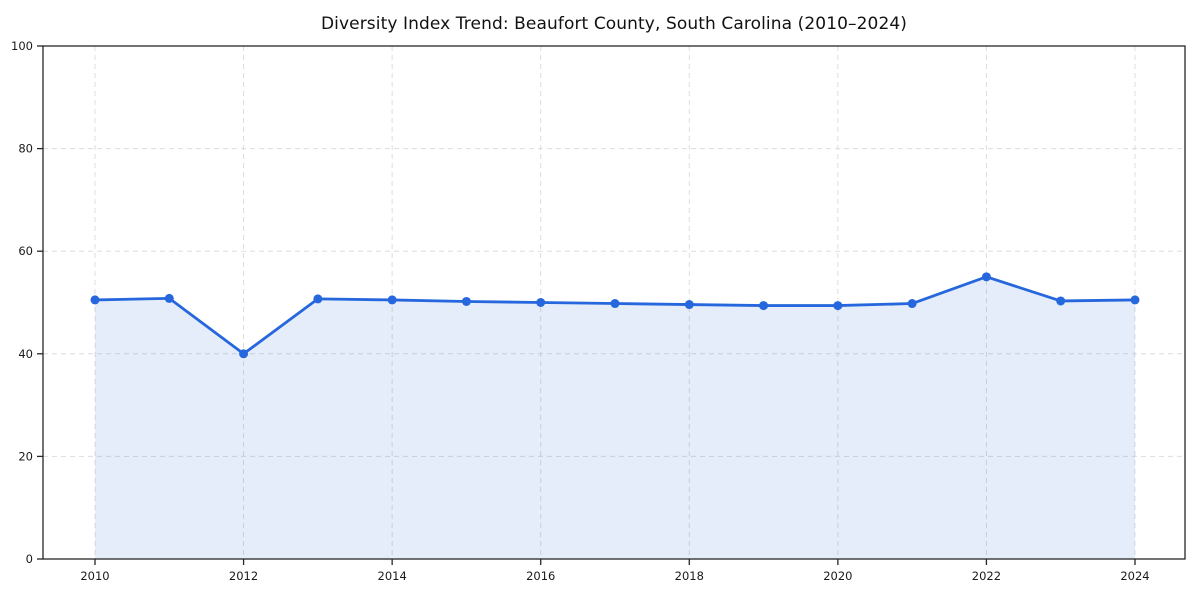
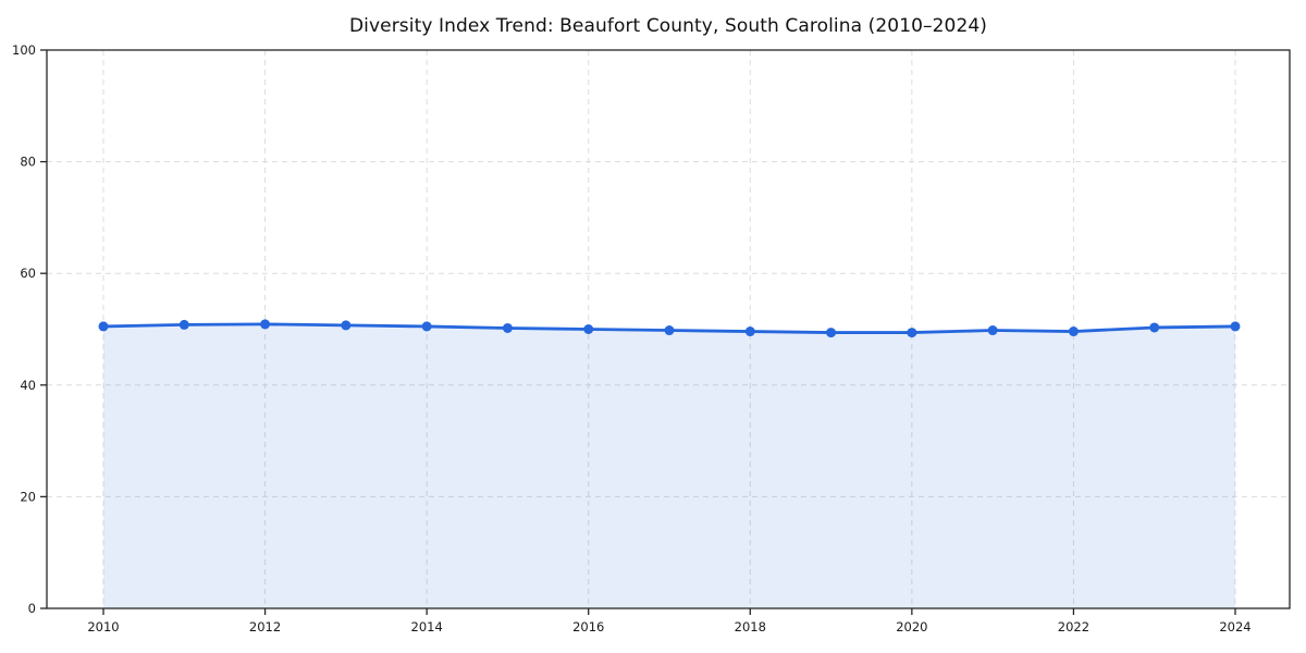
2012: 40 -> 51
2022: 55 -> 50
